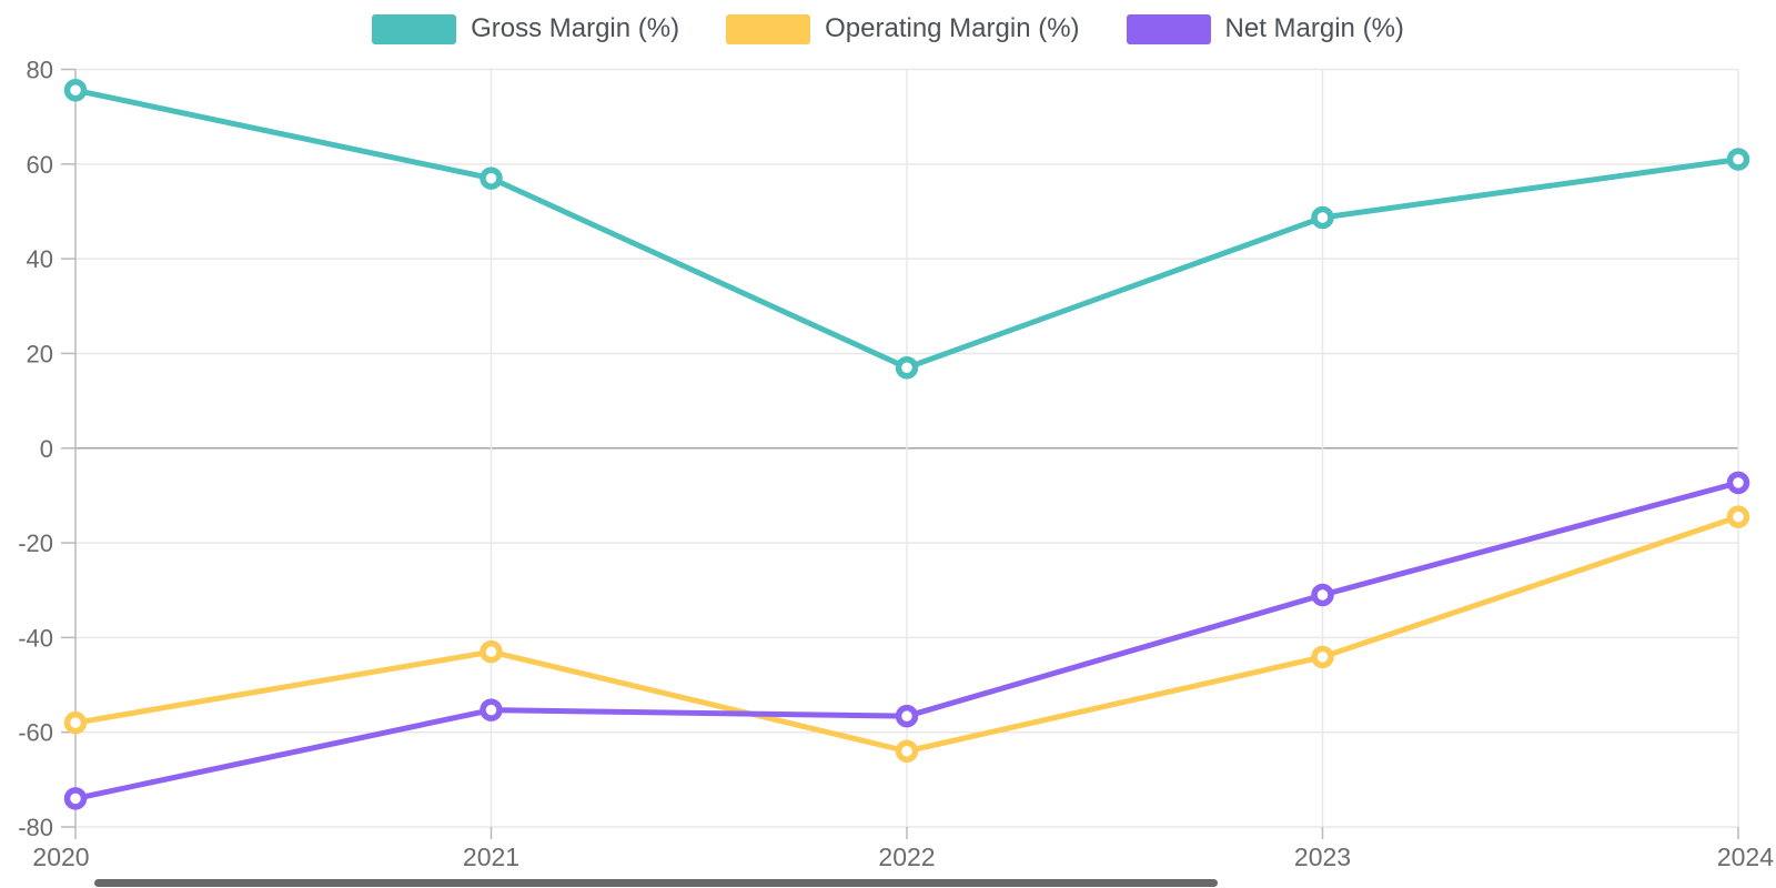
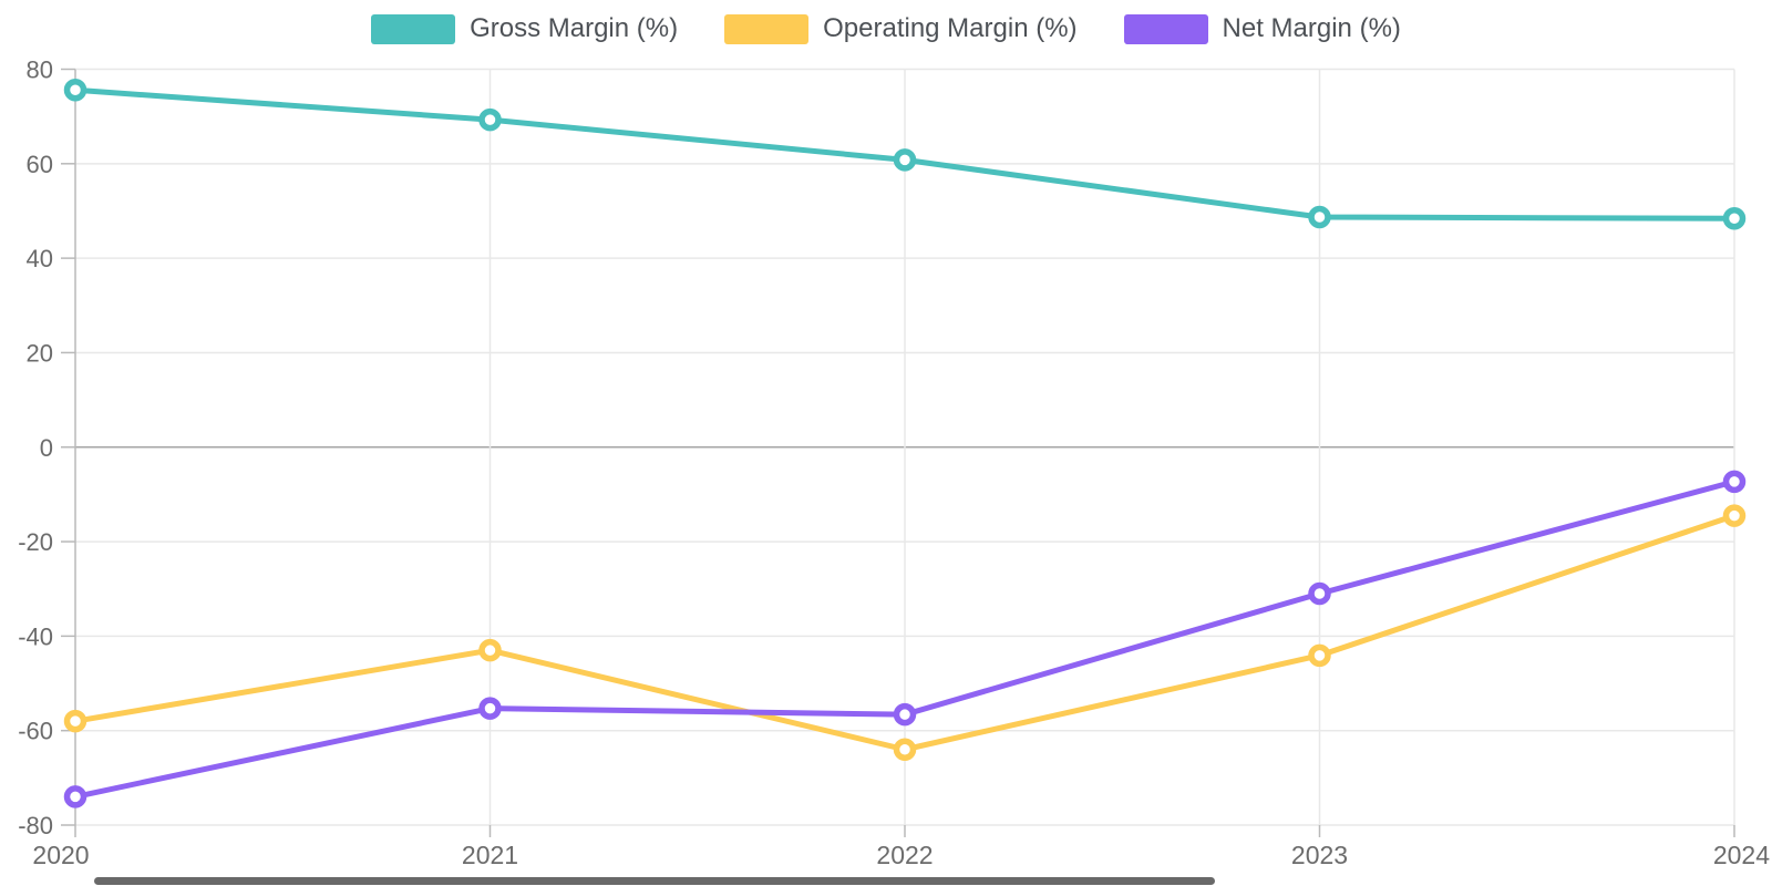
Gross Margin (%)/2021: 57 -> 69
Gross Margin (%)/2022: 17 -> 61
Gross Margin (%)/2024: 61 -> 48
